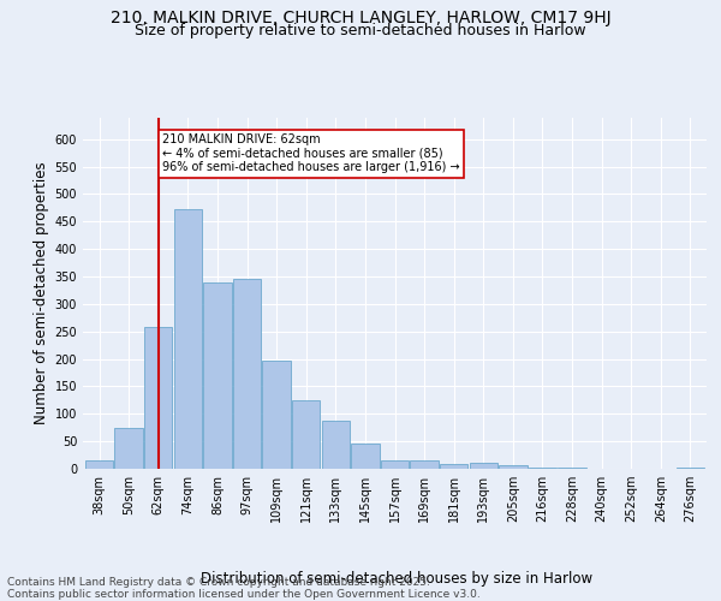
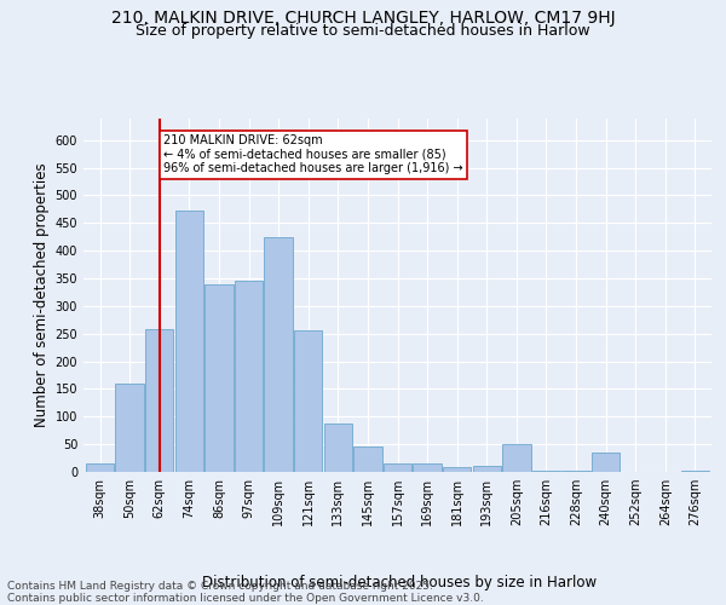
50sqm: 75 -> 160
109sqm: 196 -> 425
121sqm: 125 -> 255
205sqm: 6 -> 50
240sqm: 1 -> 35
